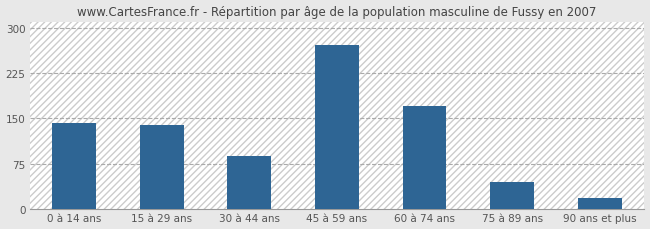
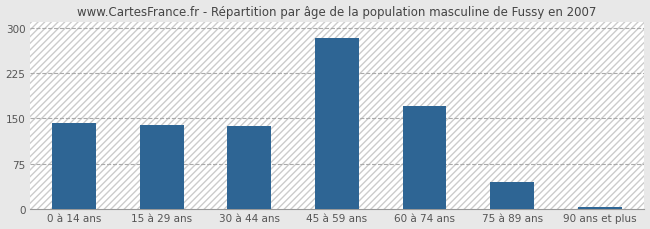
30 à 44 ans: 88 -> 137
45 à 59 ans: 272 -> 282
90 ans et plus: 18 -> 4
